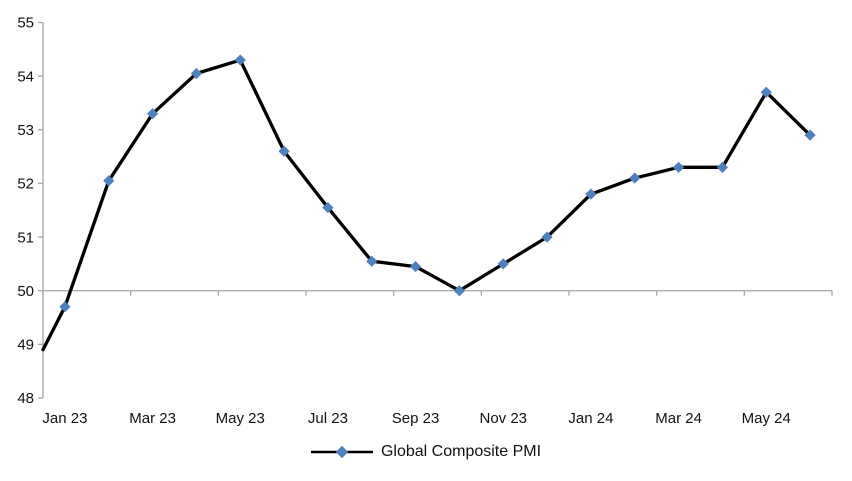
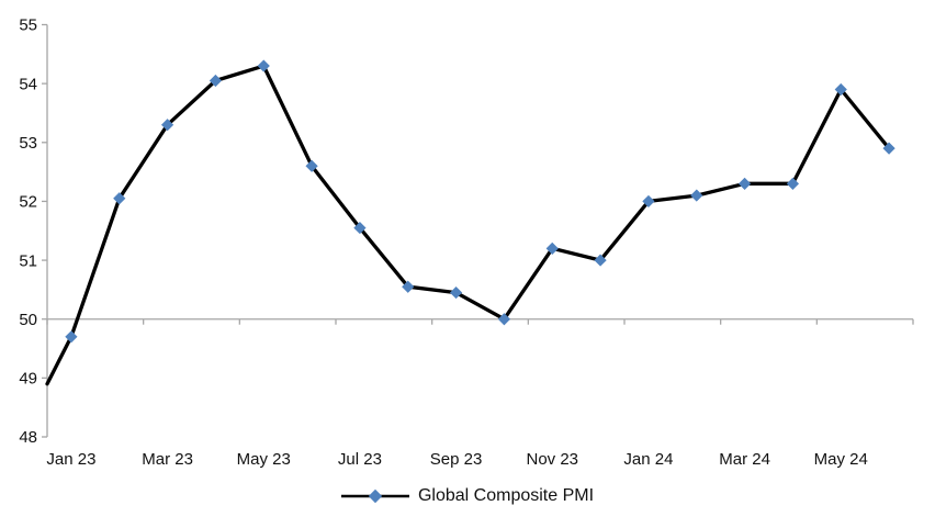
Nov 23: 50.5 -> 51.2
Jan 24: 51.8 -> 52.0
May 24: 53.7 -> 53.9
